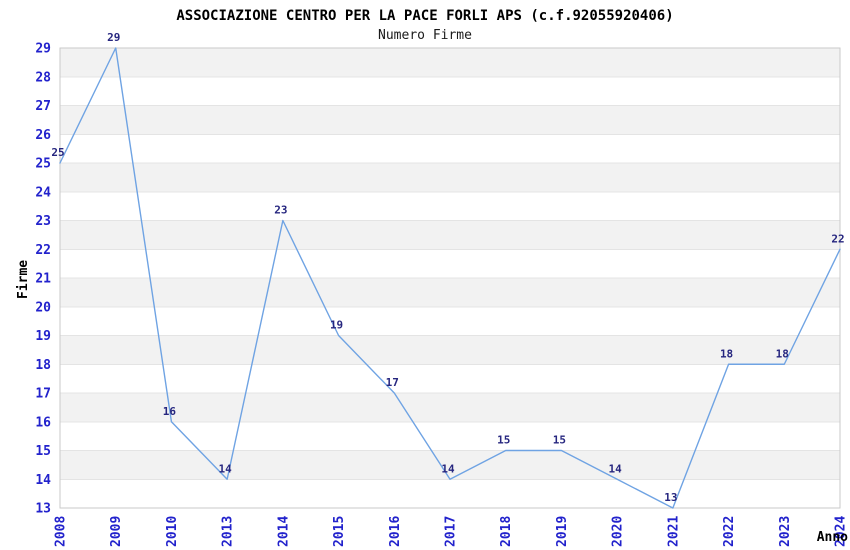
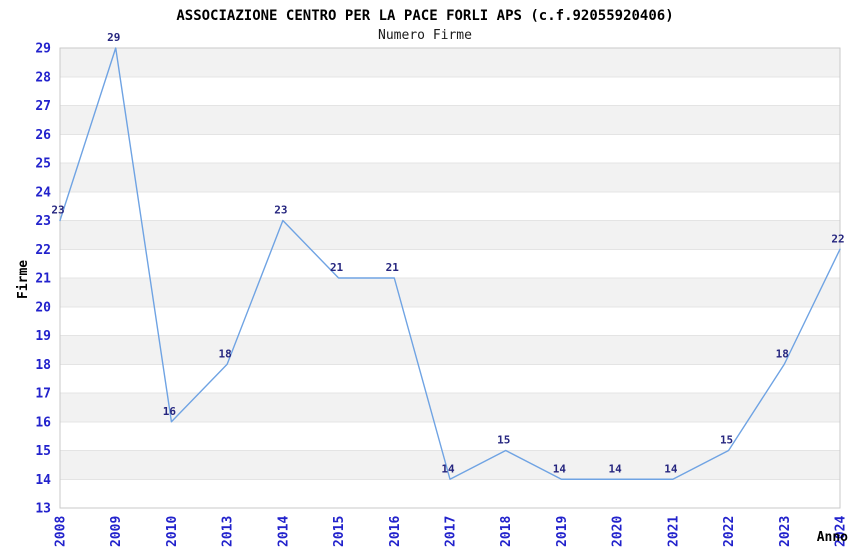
2008: 25 -> 23
2013: 14 -> 18
2015: 19 -> 21
2016: 17 -> 21
2019: 15 -> 14
2021: 13 -> 14
2022: 18 -> 15
